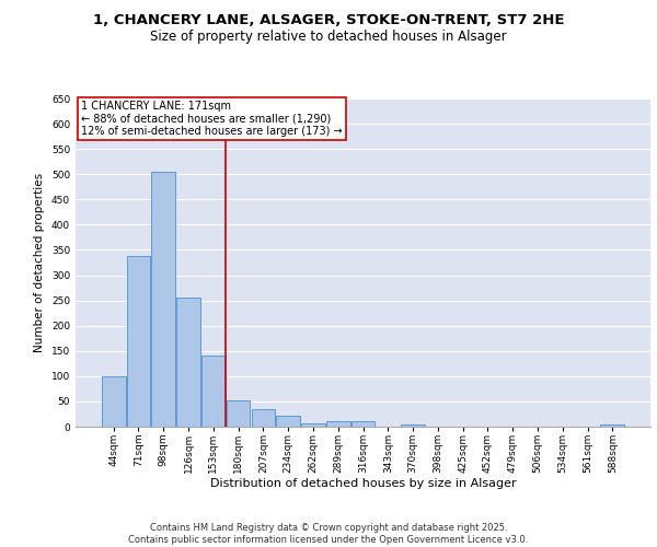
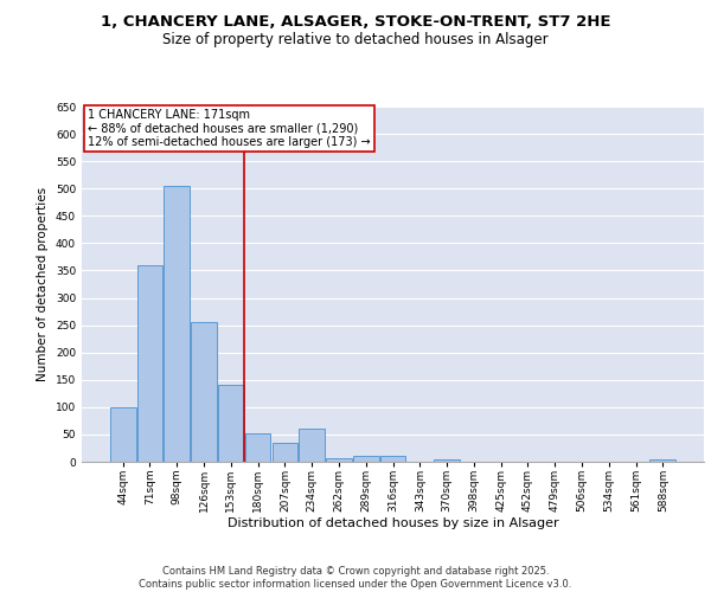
71sqm: 338 -> 360
234sqm: 22 -> 60
